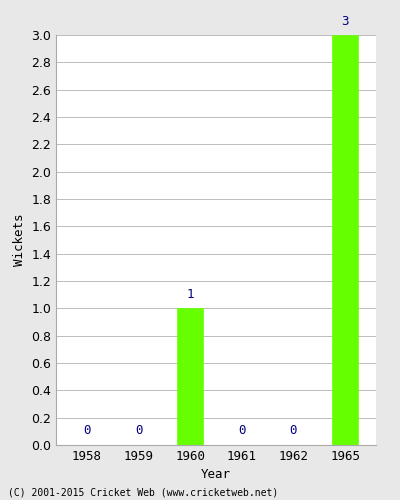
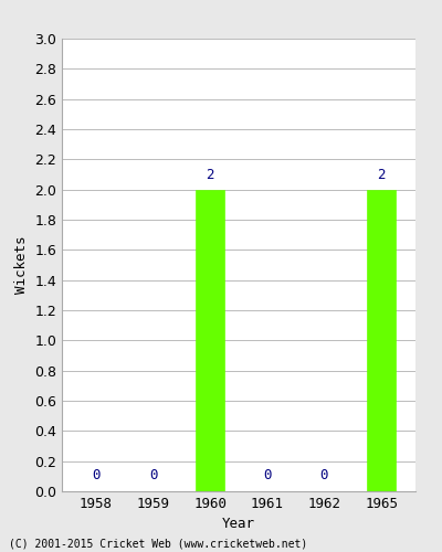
1960: 1 -> 2
1965: 3 -> 2
